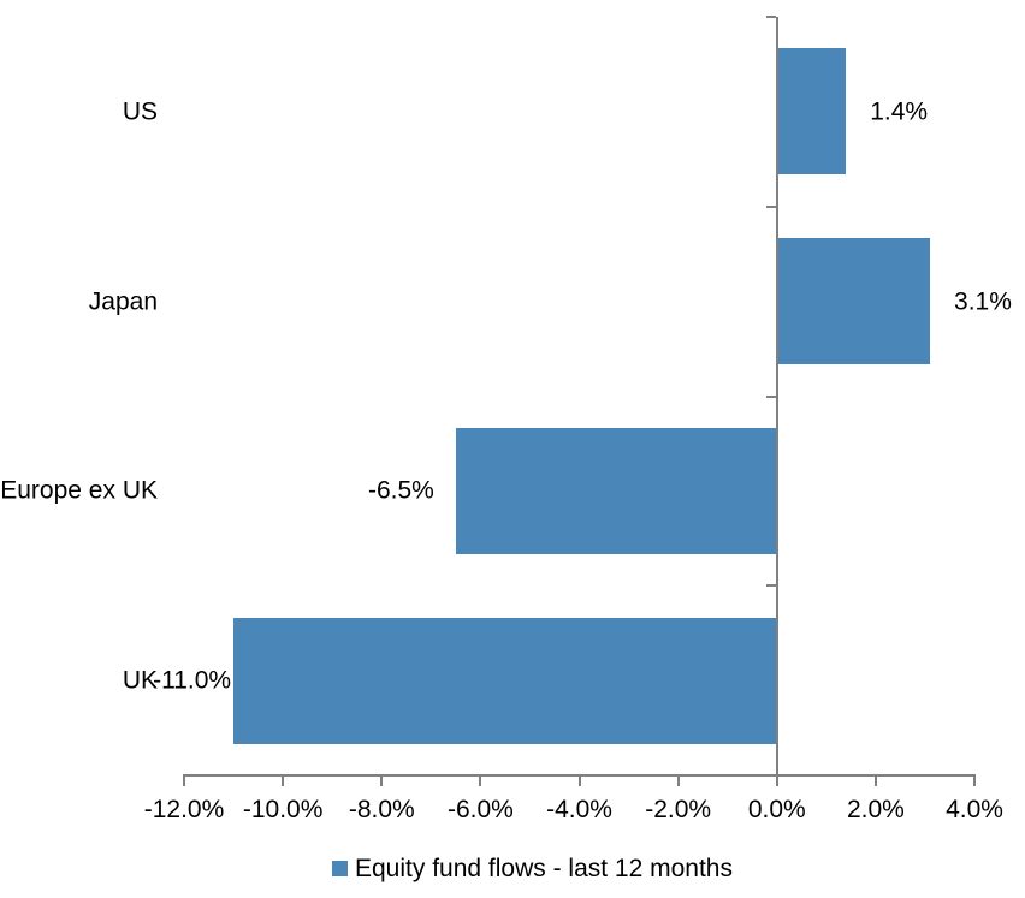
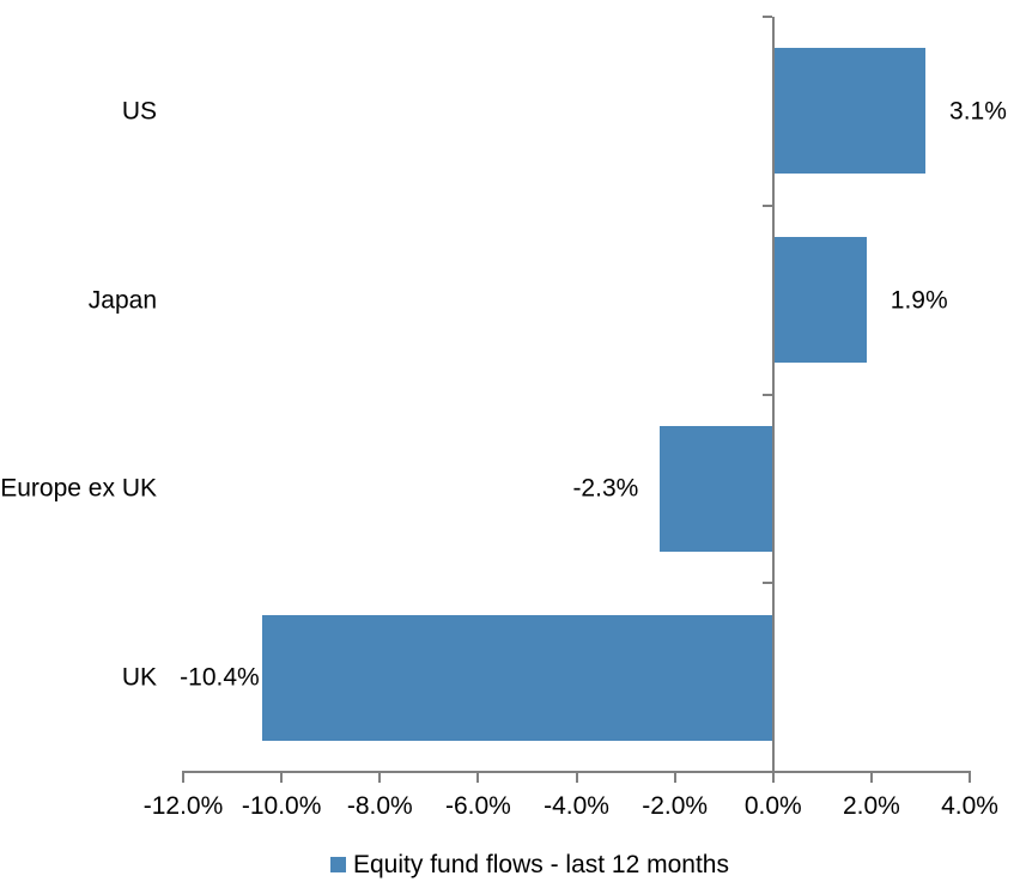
US: 1.4% -> 3.1%
Japan: 3.1% -> 1.9%
Europe ex UK: -6.5% -> -2.3%
UK: -11.0% -> -10.4%
